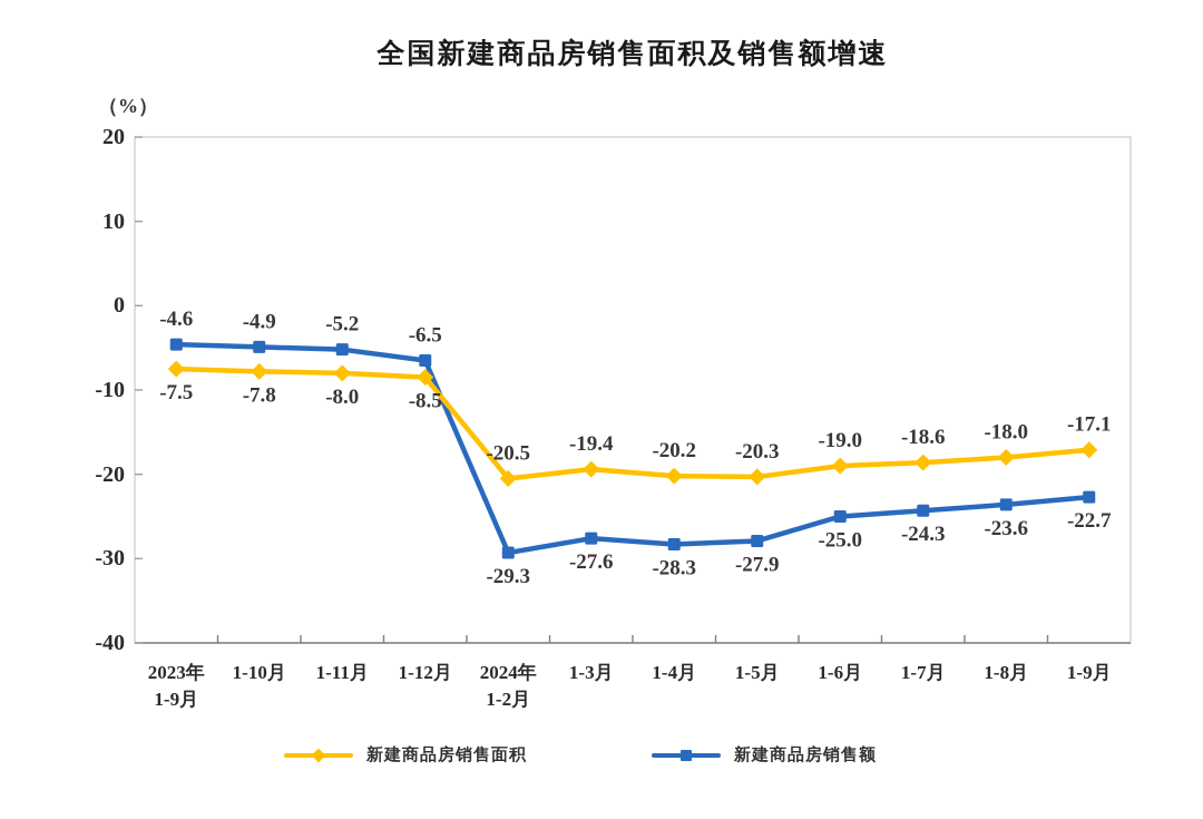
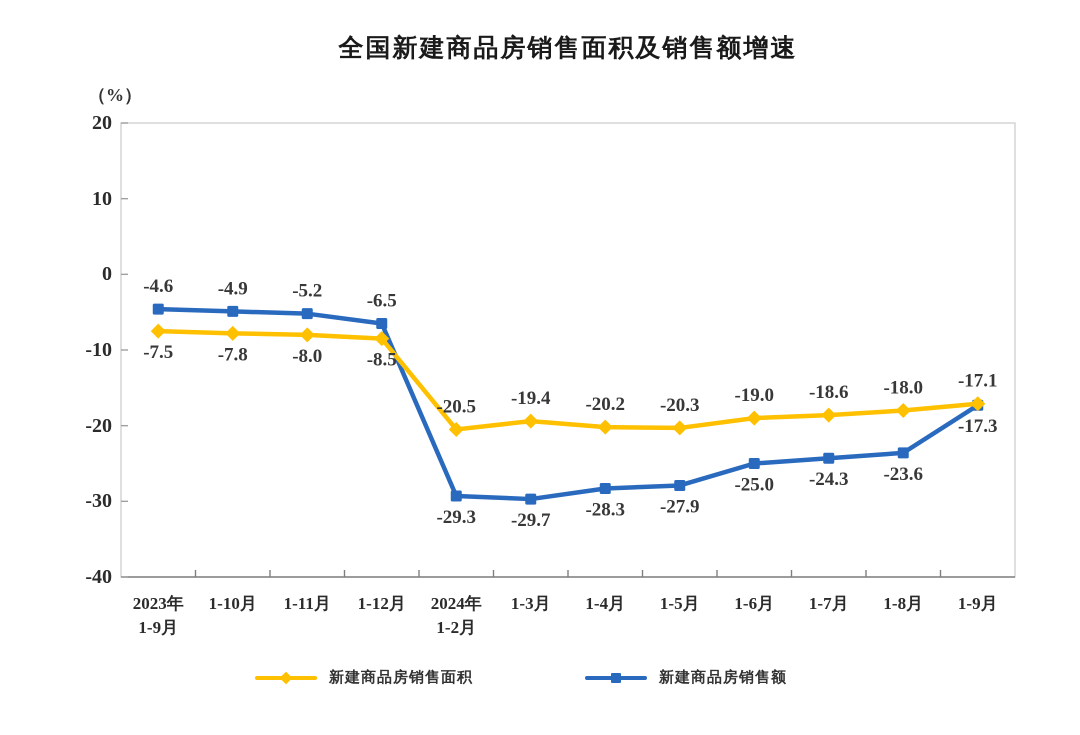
新建商品房销售额/1-3月: -27.6 -> -29.7
新建商品房销售额/1-9月: -22.7 -> -17.3
